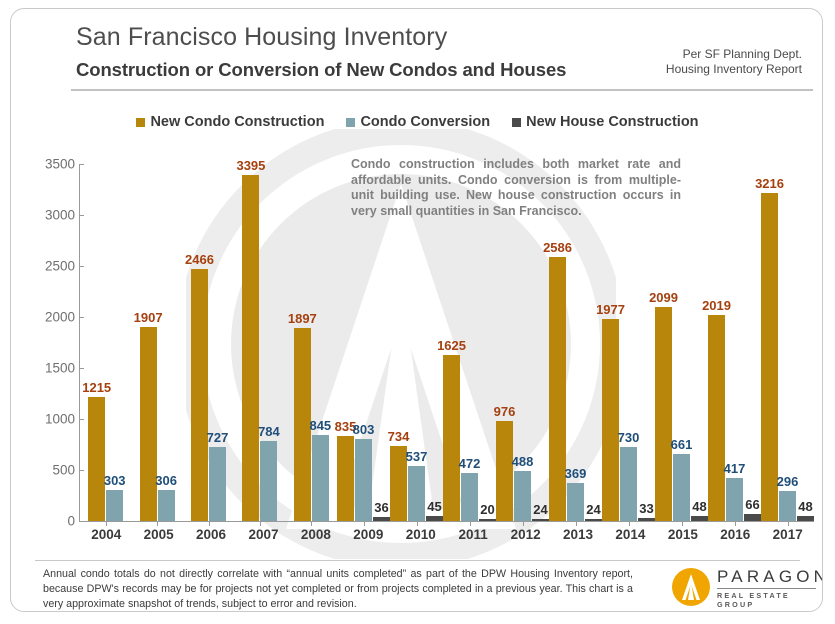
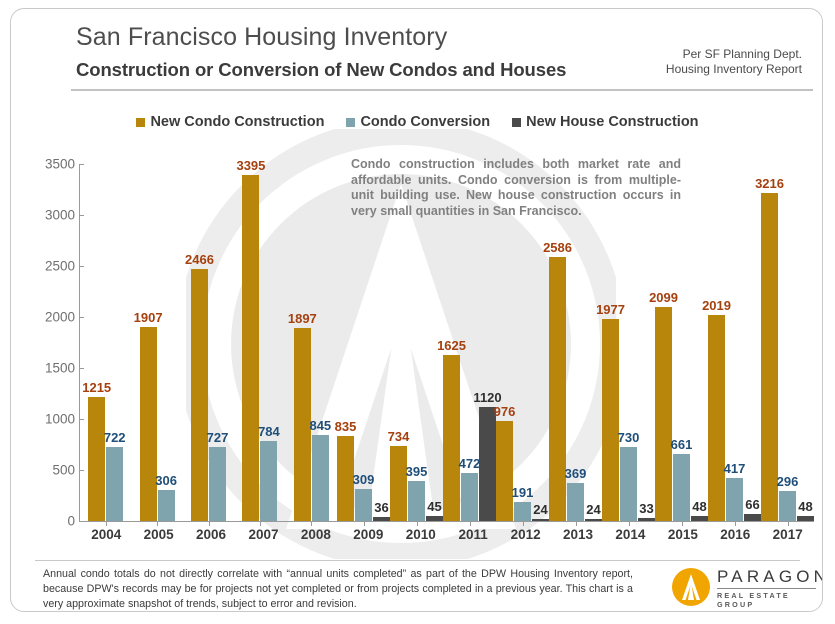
Condo Conversion/2004: 303 -> 722
Condo Conversion/2009: 803 -> 309
Condo Conversion/2010: 537 -> 395
New House Construction/2011: 20 -> 1120
Condo Conversion/2012: 488 -> 191
